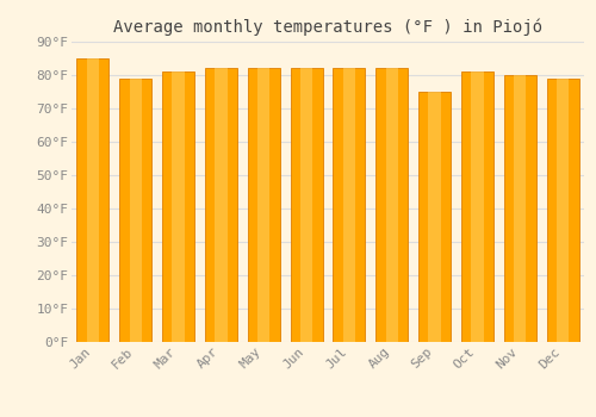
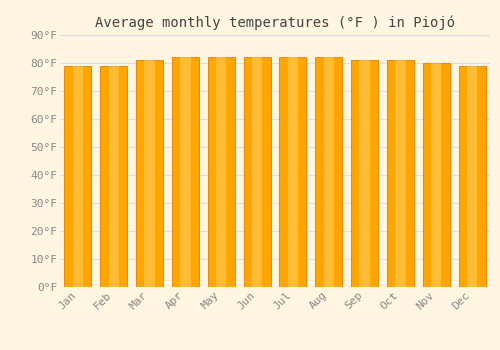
Jan: 85°F -> 79°F
Sep: 75°F -> 81°F
